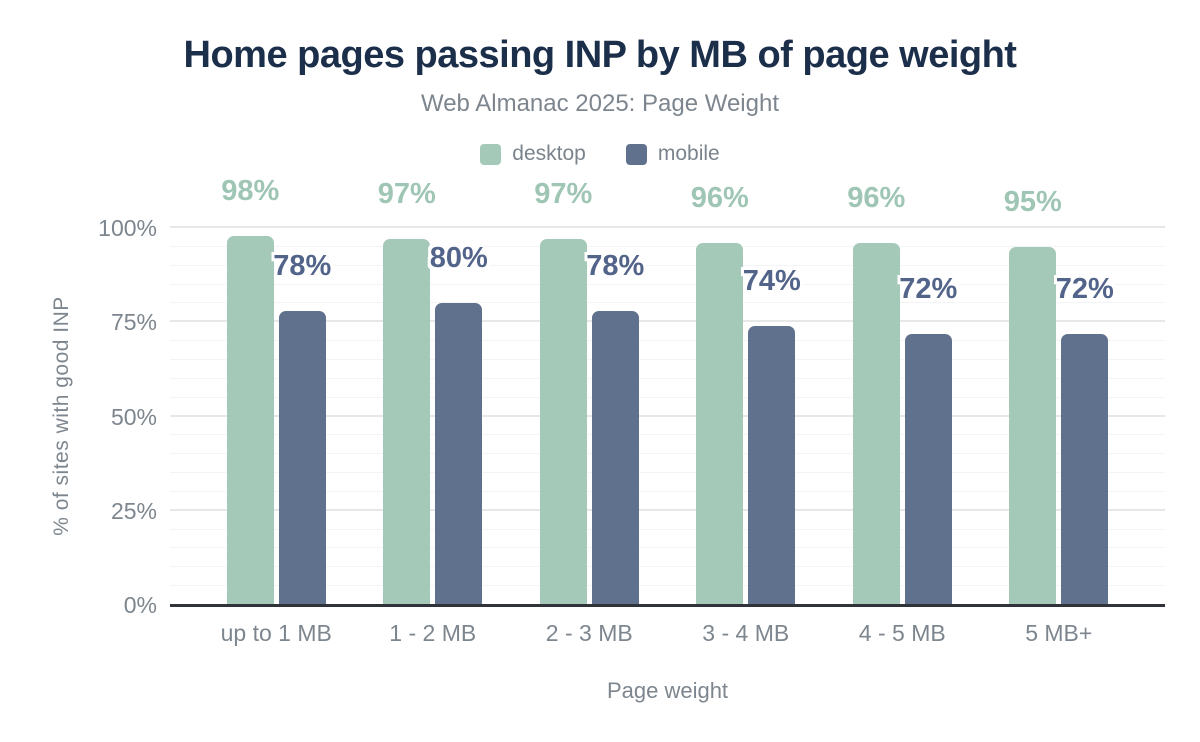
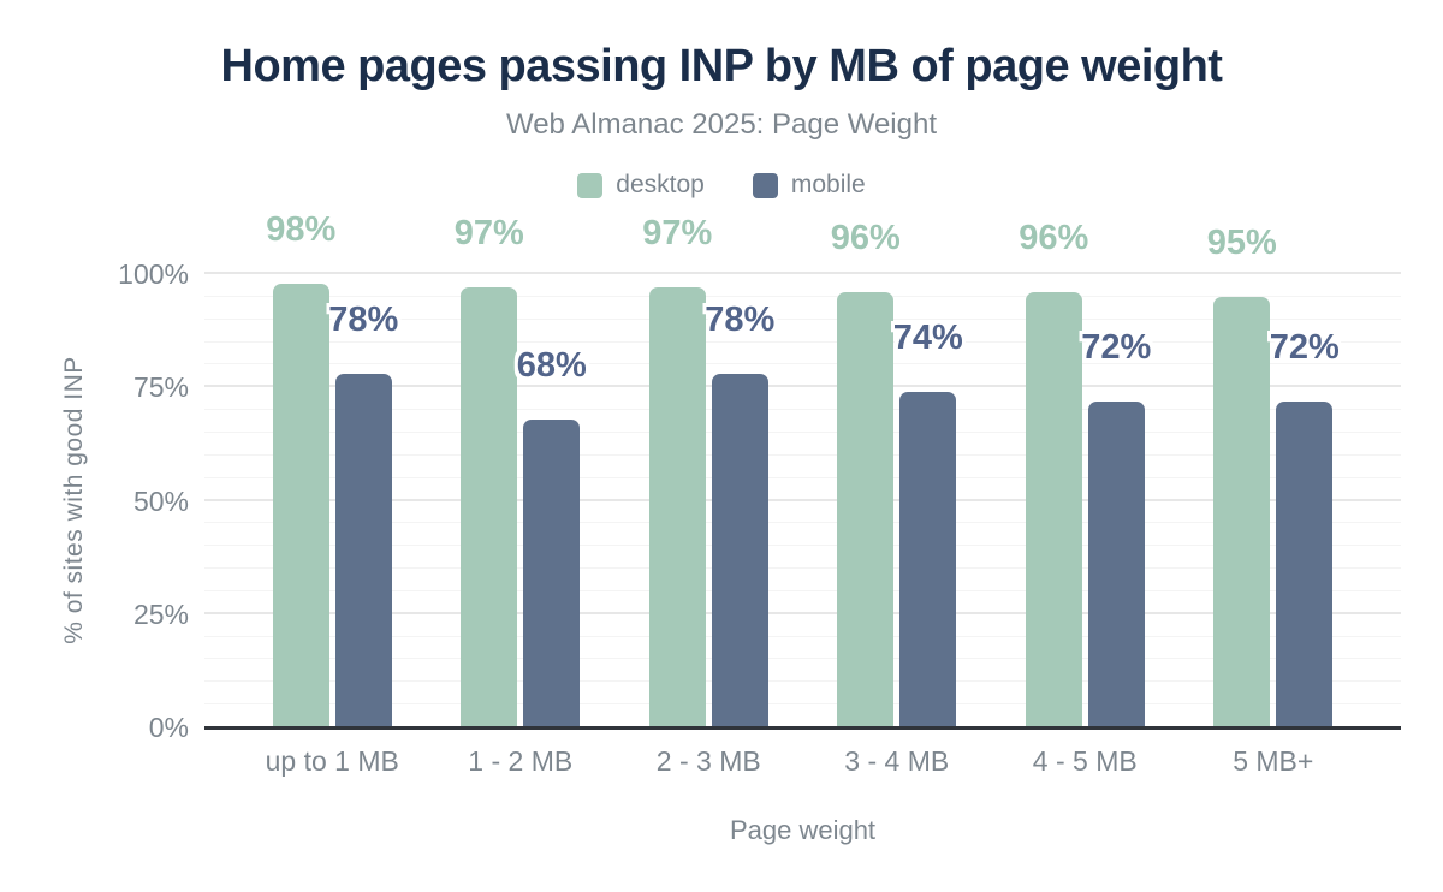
mobile/1 - 2 MB: 80% -> 68%
